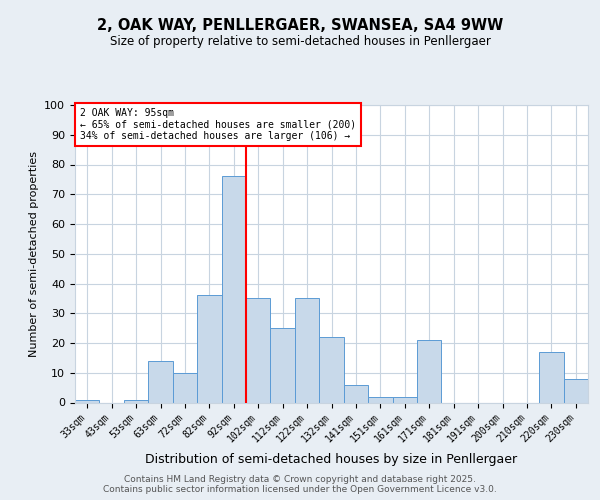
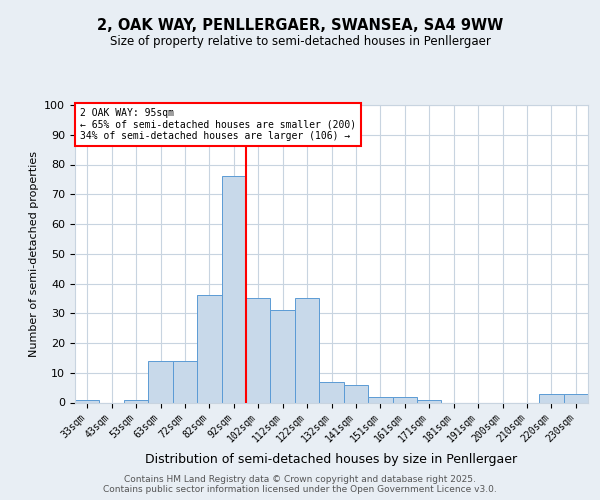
72sqm: 10 -> 14
112sqm: 25 -> 31
132sqm: 22 -> 7
171sqm: 21 -> 1
220sqm: 17 -> 3
230sqm: 8 -> 3
